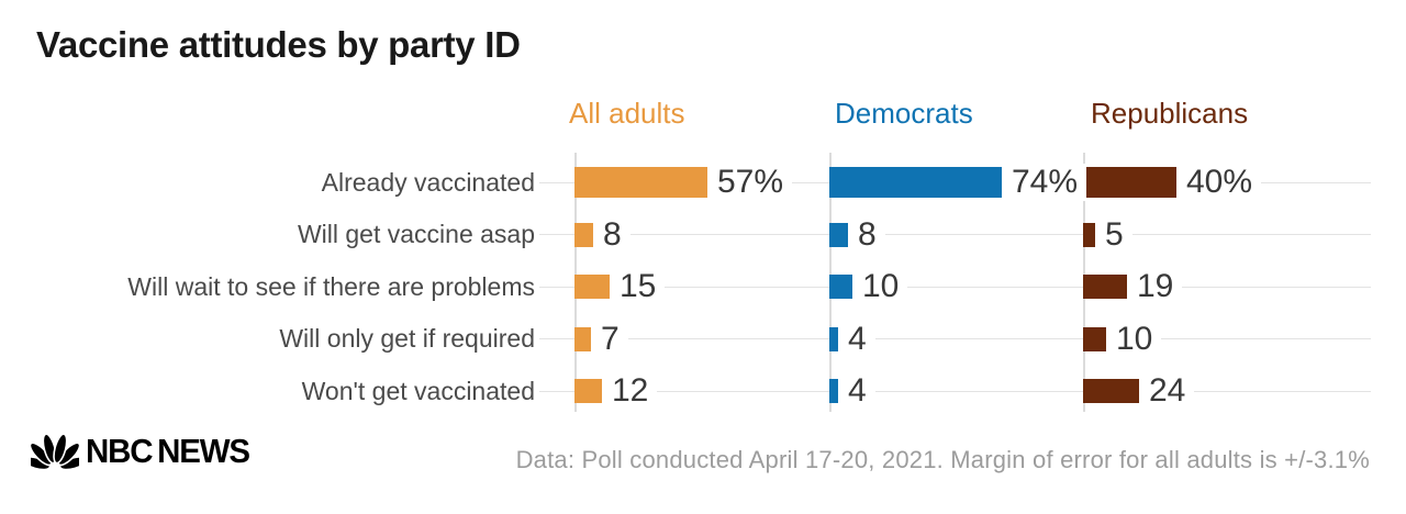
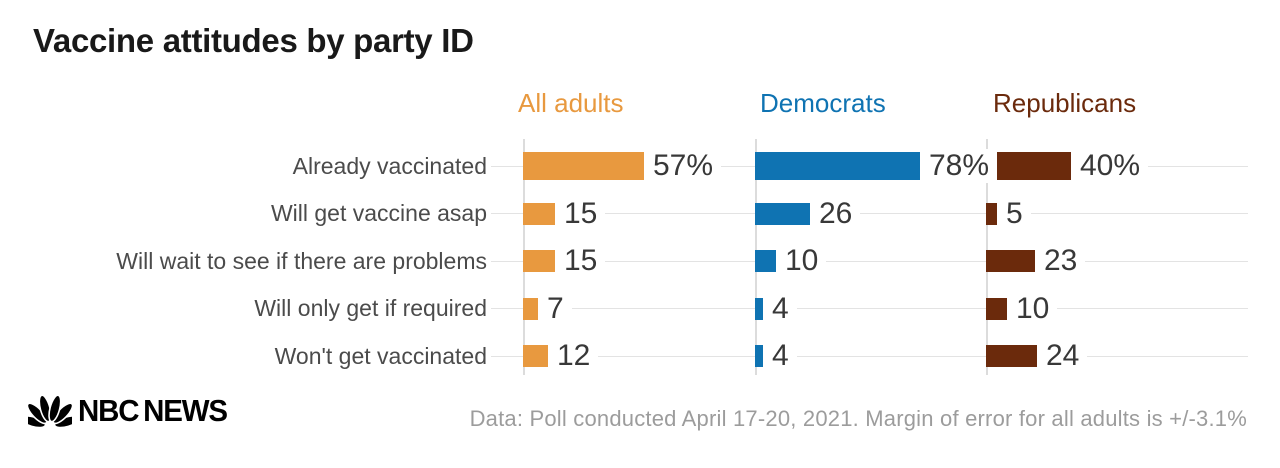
Democrats/Already vaccinated: 74% -> 78%
All adults/Will get vaccine asap: 8 -> 15
Democrats/Will get vaccine asap: 8 -> 26
Republicans/Will wait to see if there are problems: 19 -> 23
